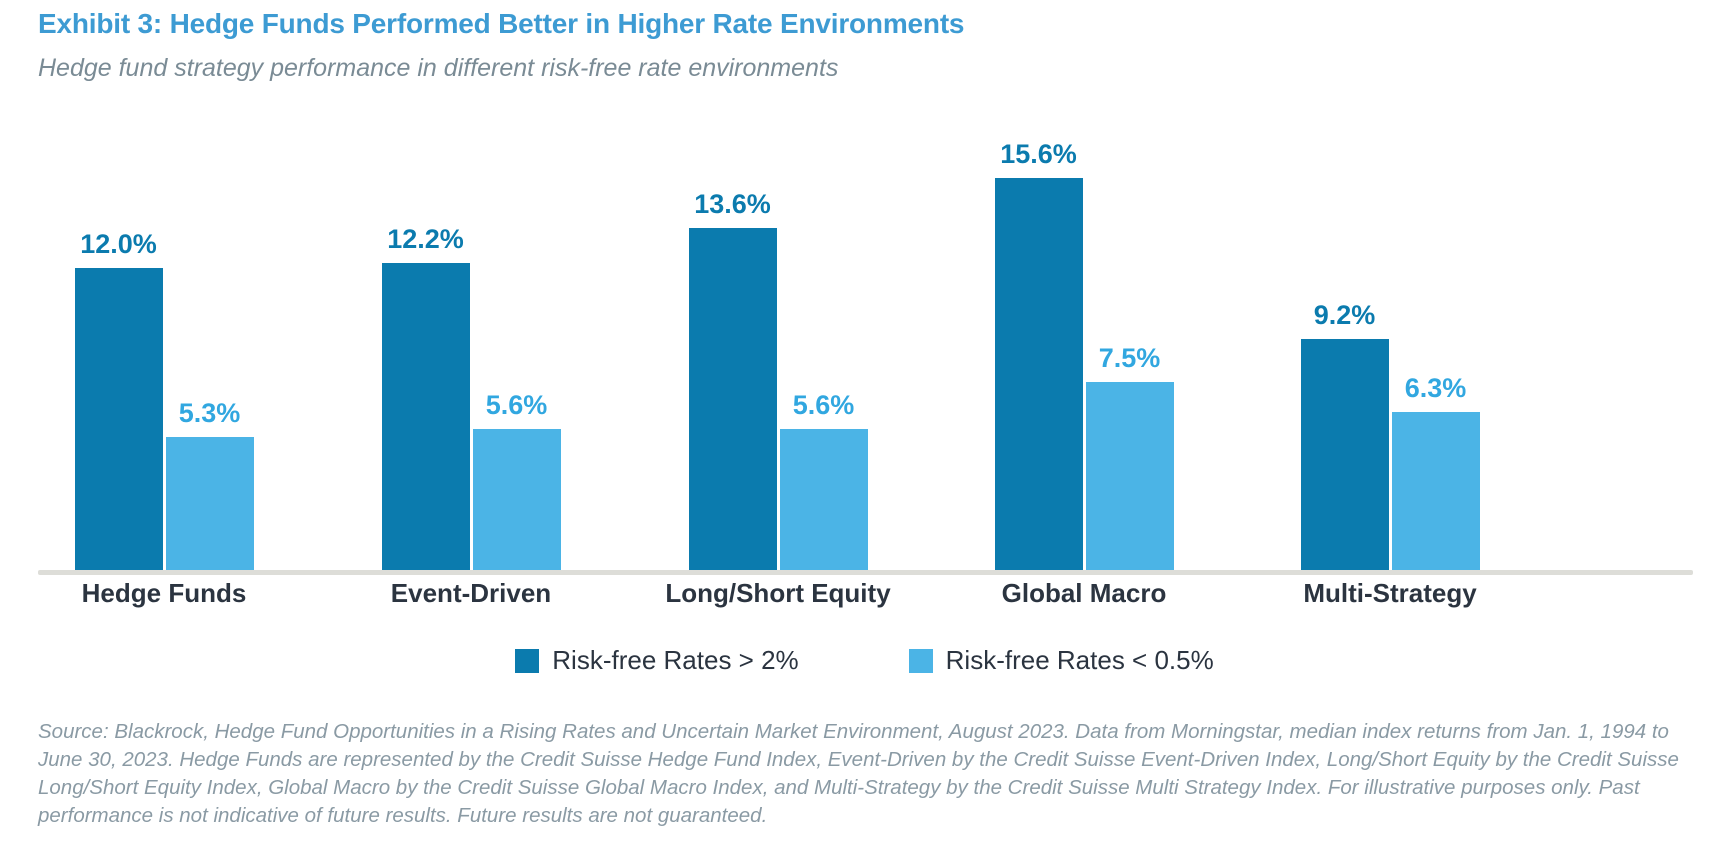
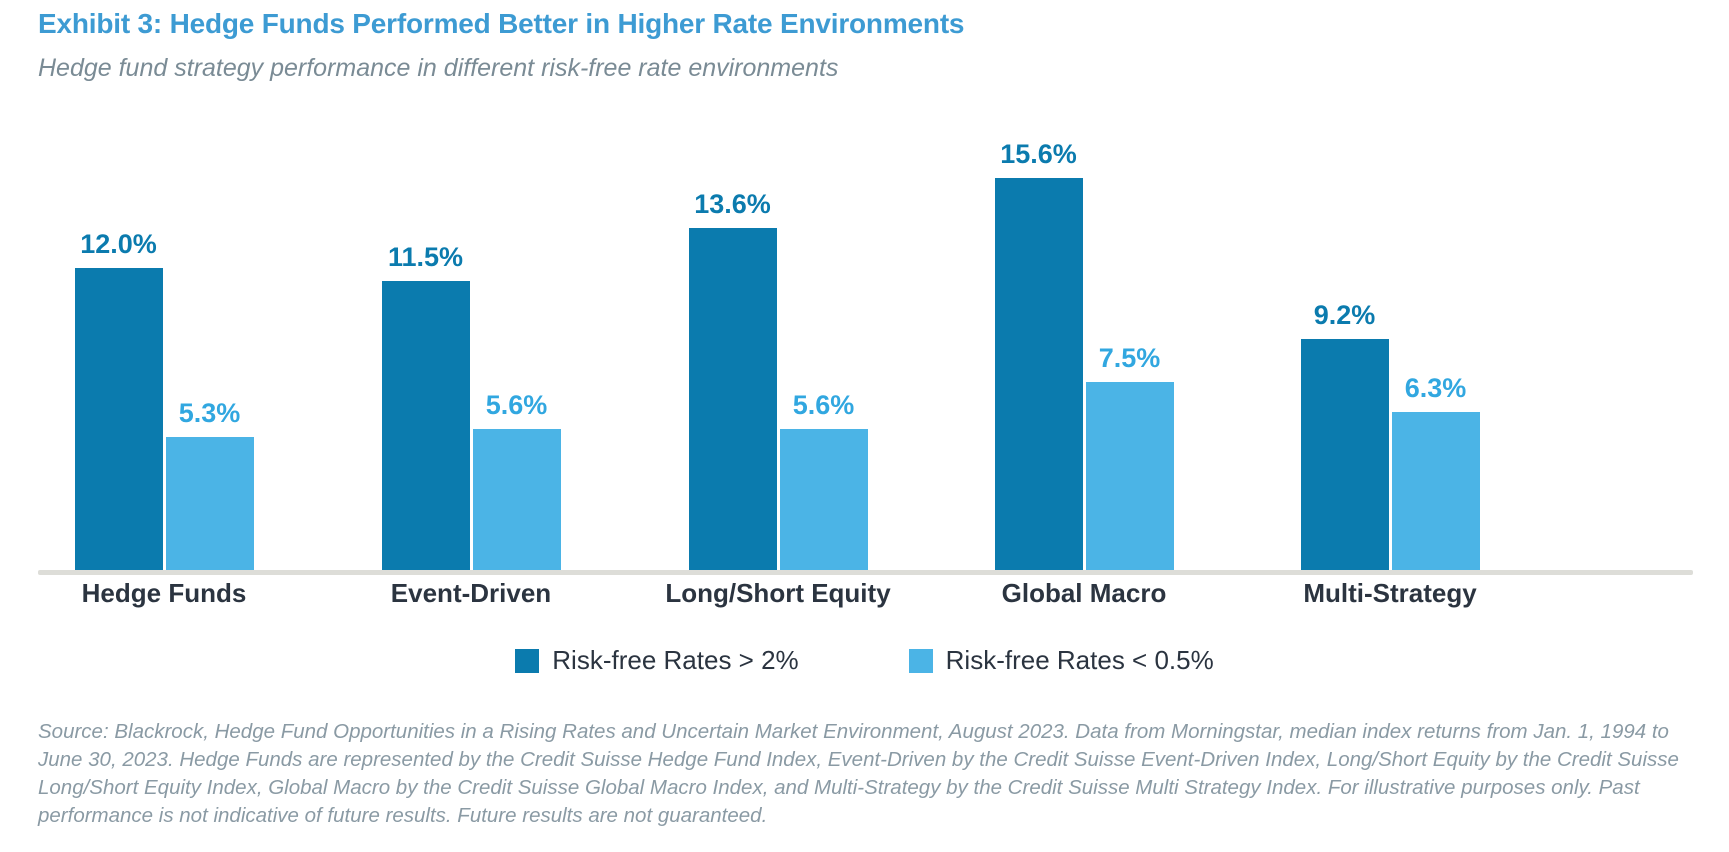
Risk-free Rates > 2%/Event-Driven: 12.2% -> 11.5%
